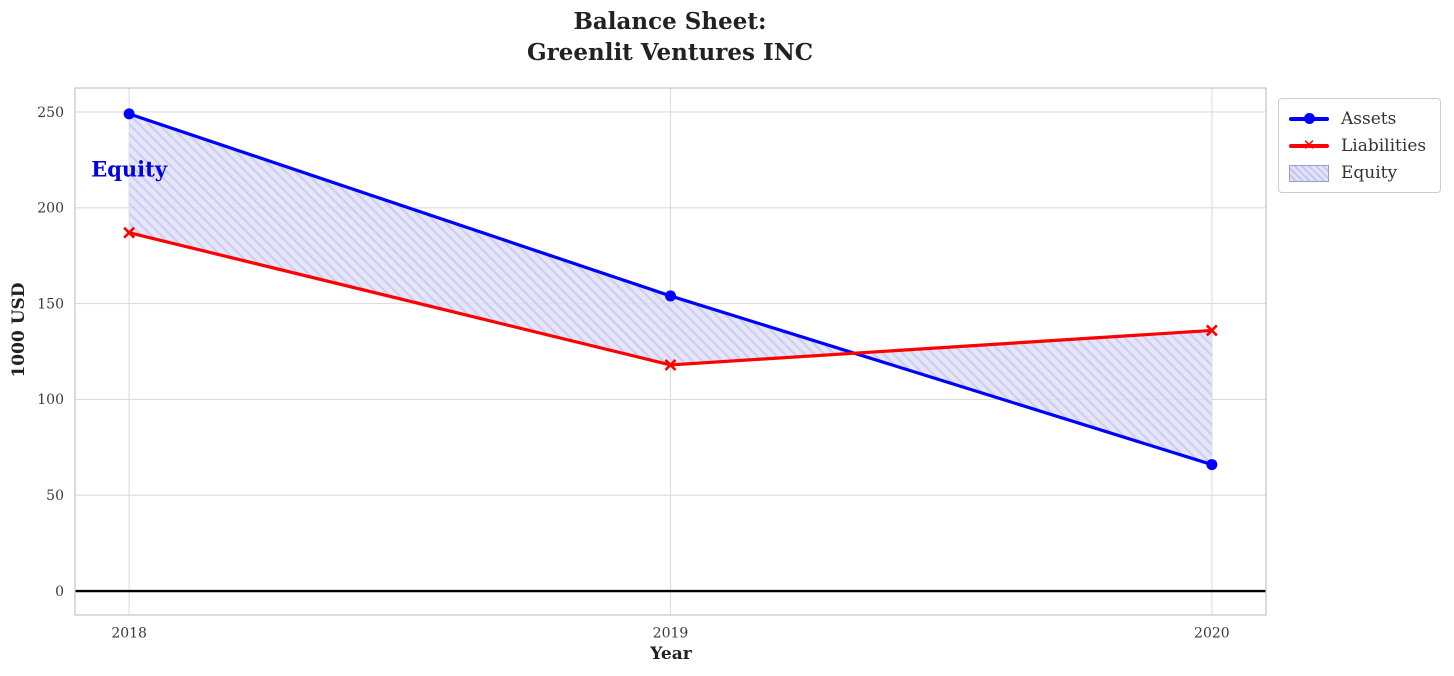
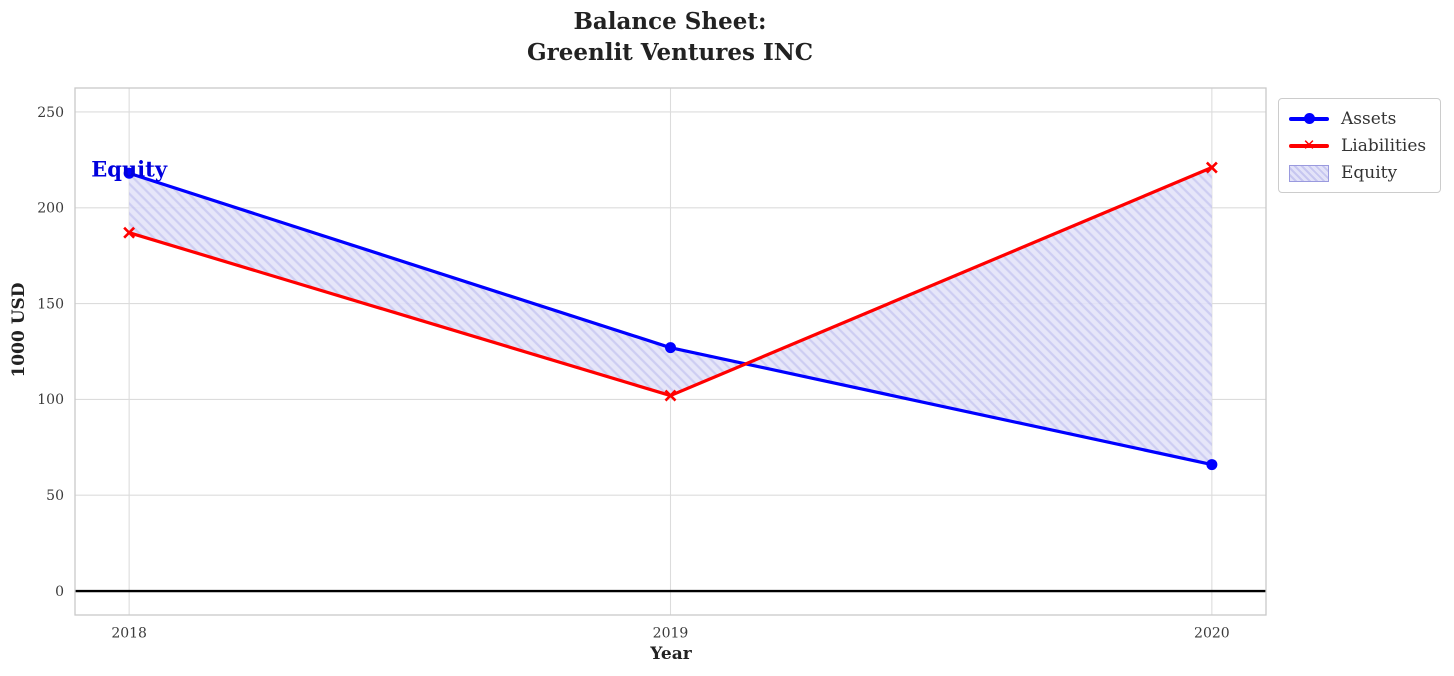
Assets/2018: 249 -> 218
Assets/2019: 154 -> 127
Liabilities/2019: 118 -> 102
Liabilities/2020: 136 -> 221
